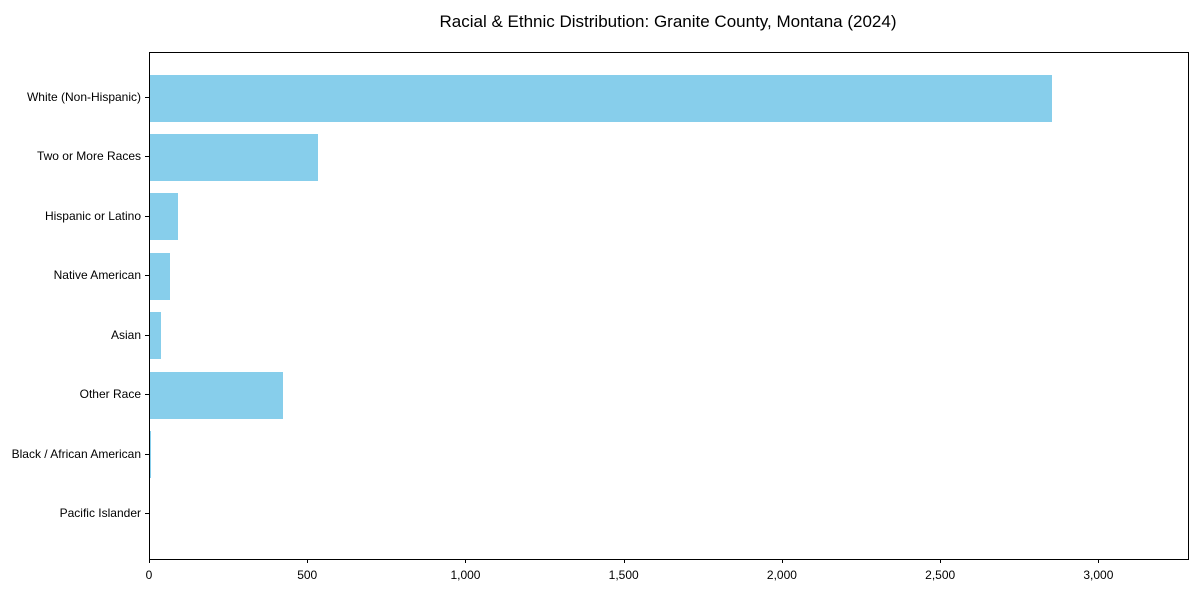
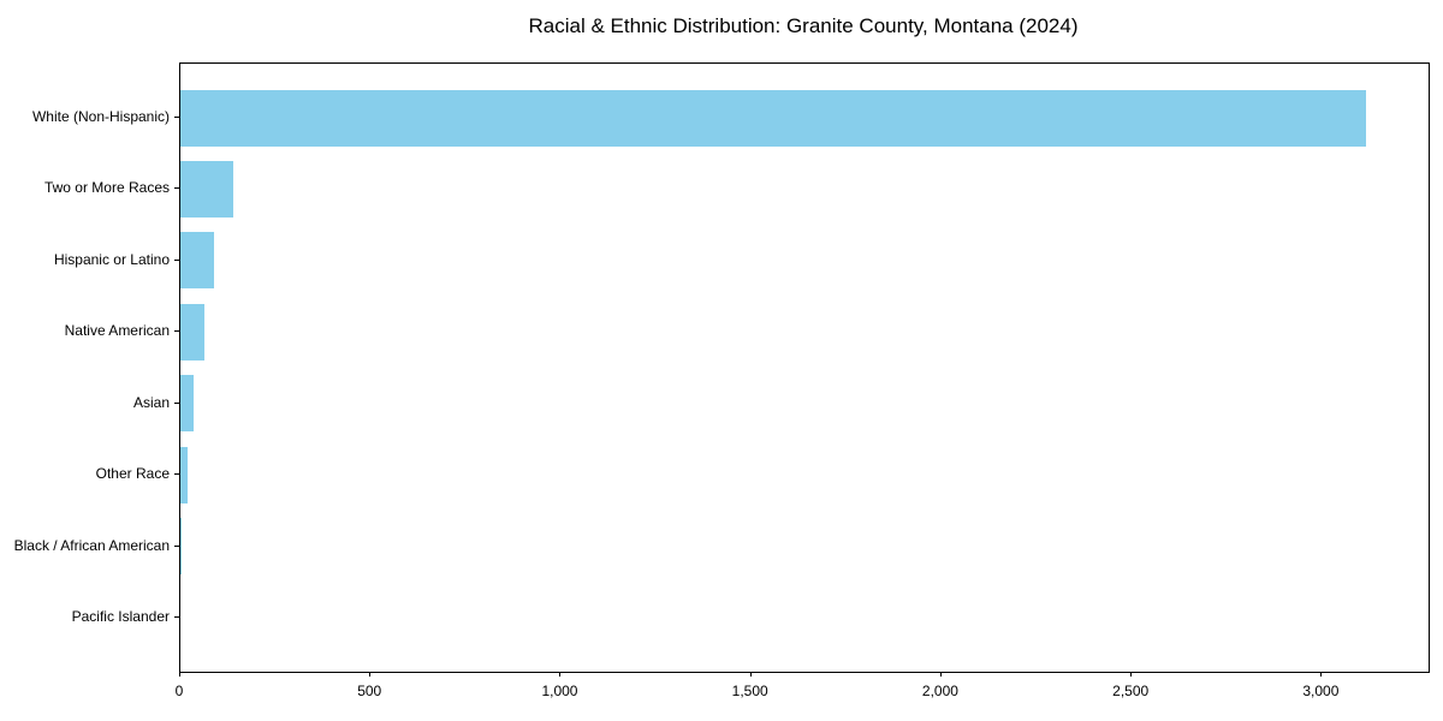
White (Non-Hispanic): 2850 -> 3120
Two or More Races: 530 -> 140
Other Race: 420 -> 20
